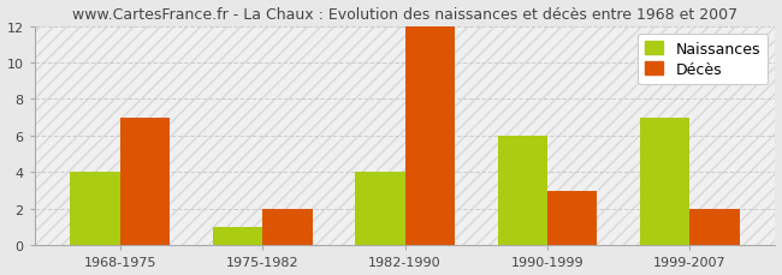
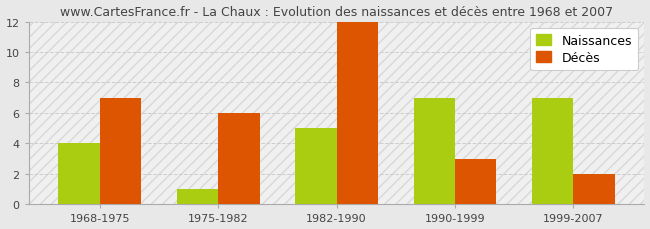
Décès/1975-1982: 2 -> 6
Naissances/1982-1990: 4 -> 5
Naissances/1990-1999: 6 -> 7
